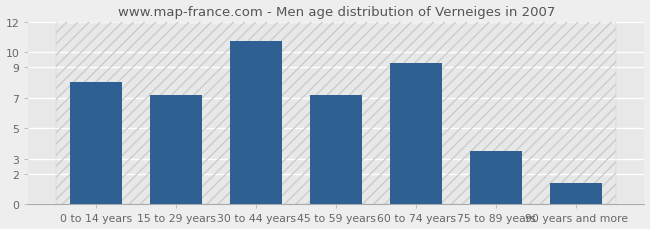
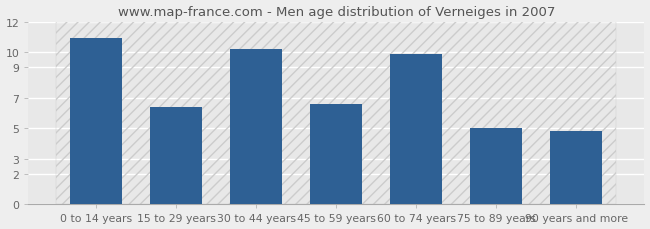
0 to 14 years: 8.0 -> 10.9
15 to 29 years: 7.2 -> 6.4
30 to 44 years: 10.7 -> 10.2
45 to 59 years: 7.2 -> 6.6
60 to 74 years: 9.3 -> 9.9
75 to 89 years: 3.5 -> 5.0
90 years and more: 1.4 -> 4.8
